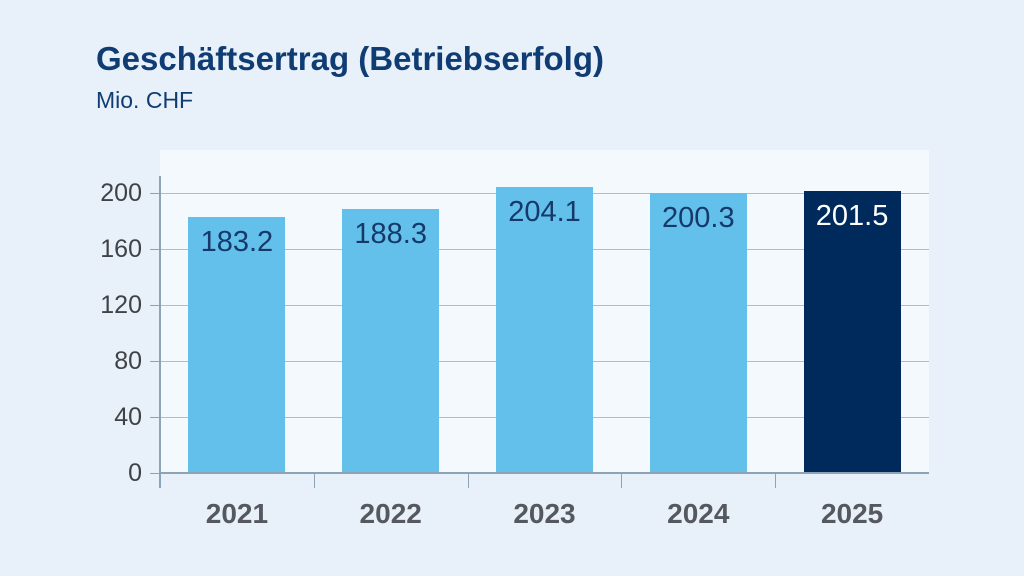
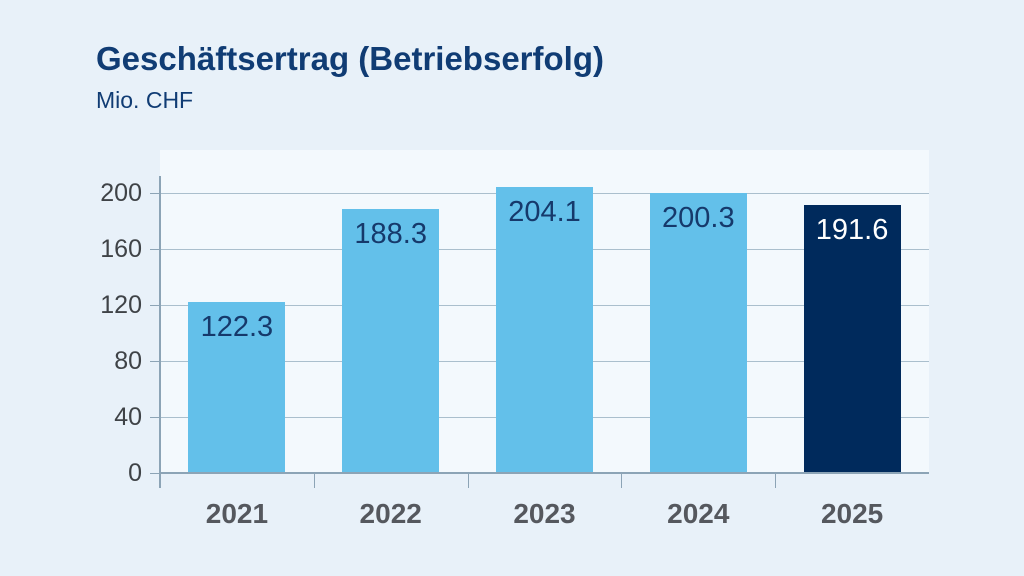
2021: 183.2 -> 122.3
2025: 201.5 -> 191.6
